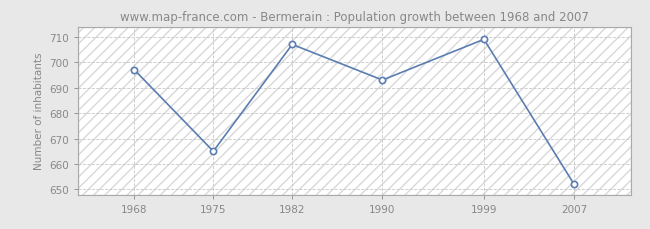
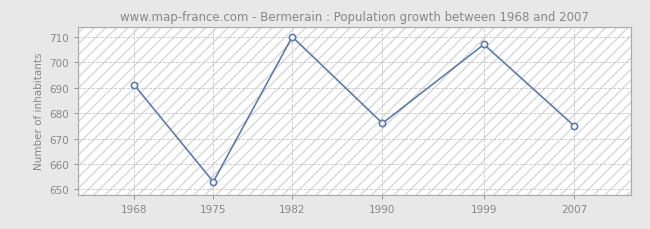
1968: 697 -> 691
1975: 665 -> 653
1982: 707 -> 710
1990: 693 -> 676
1999: 709 -> 707
2007: 652 -> 675
